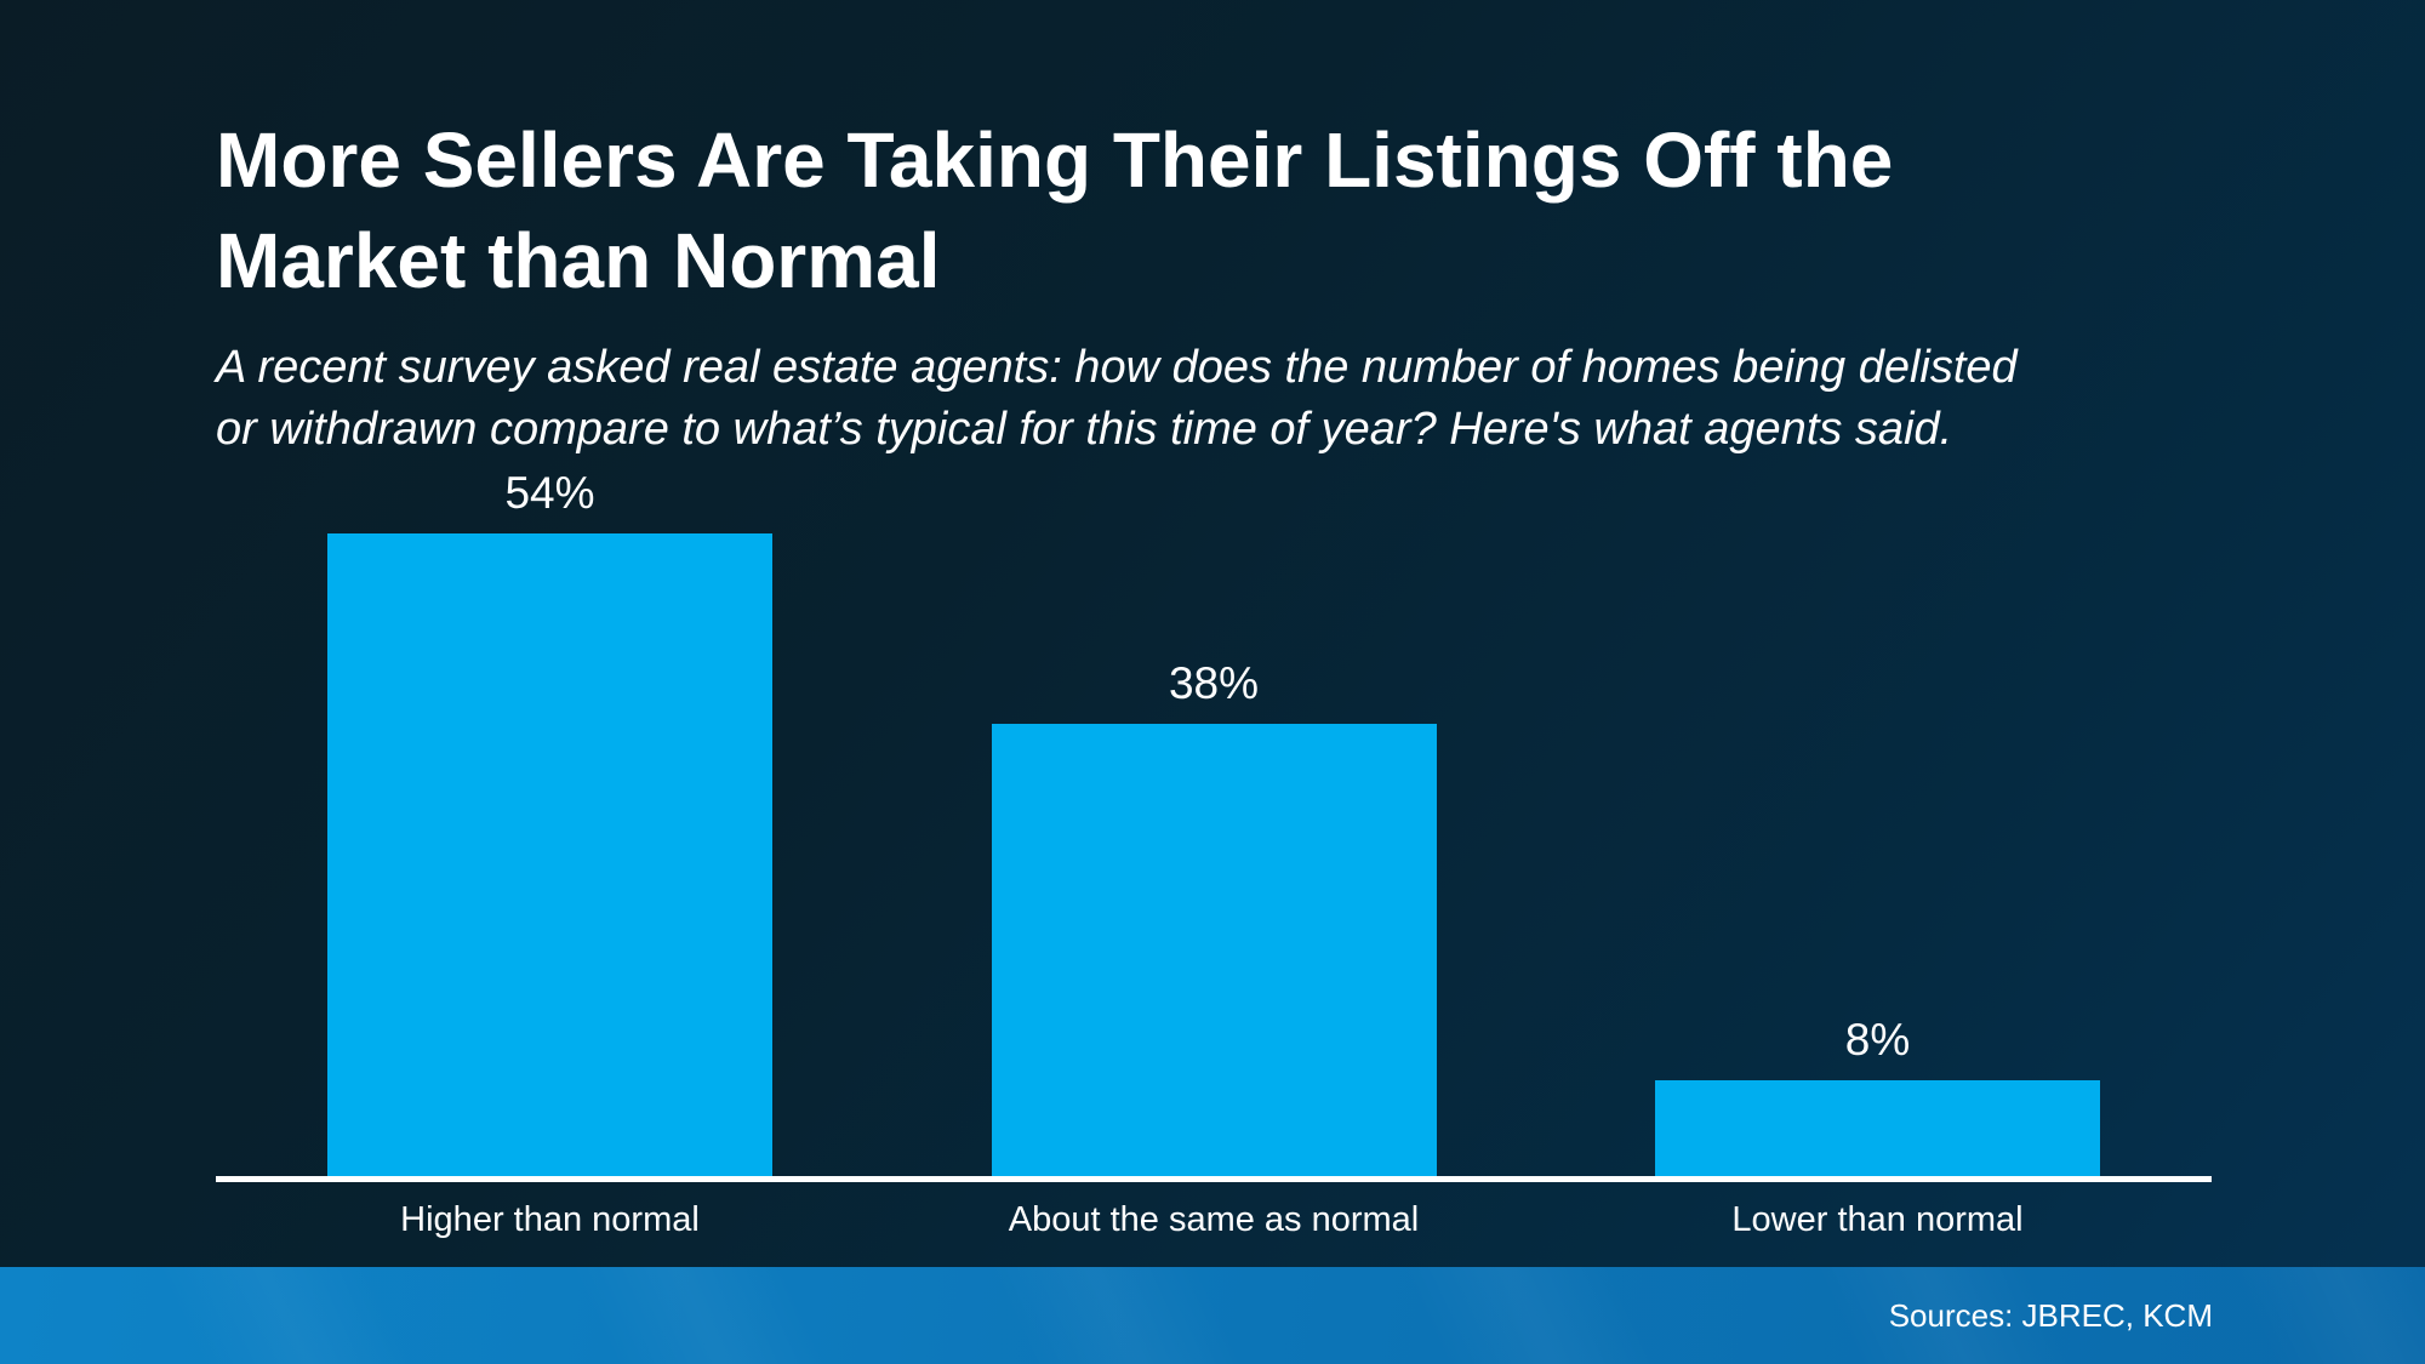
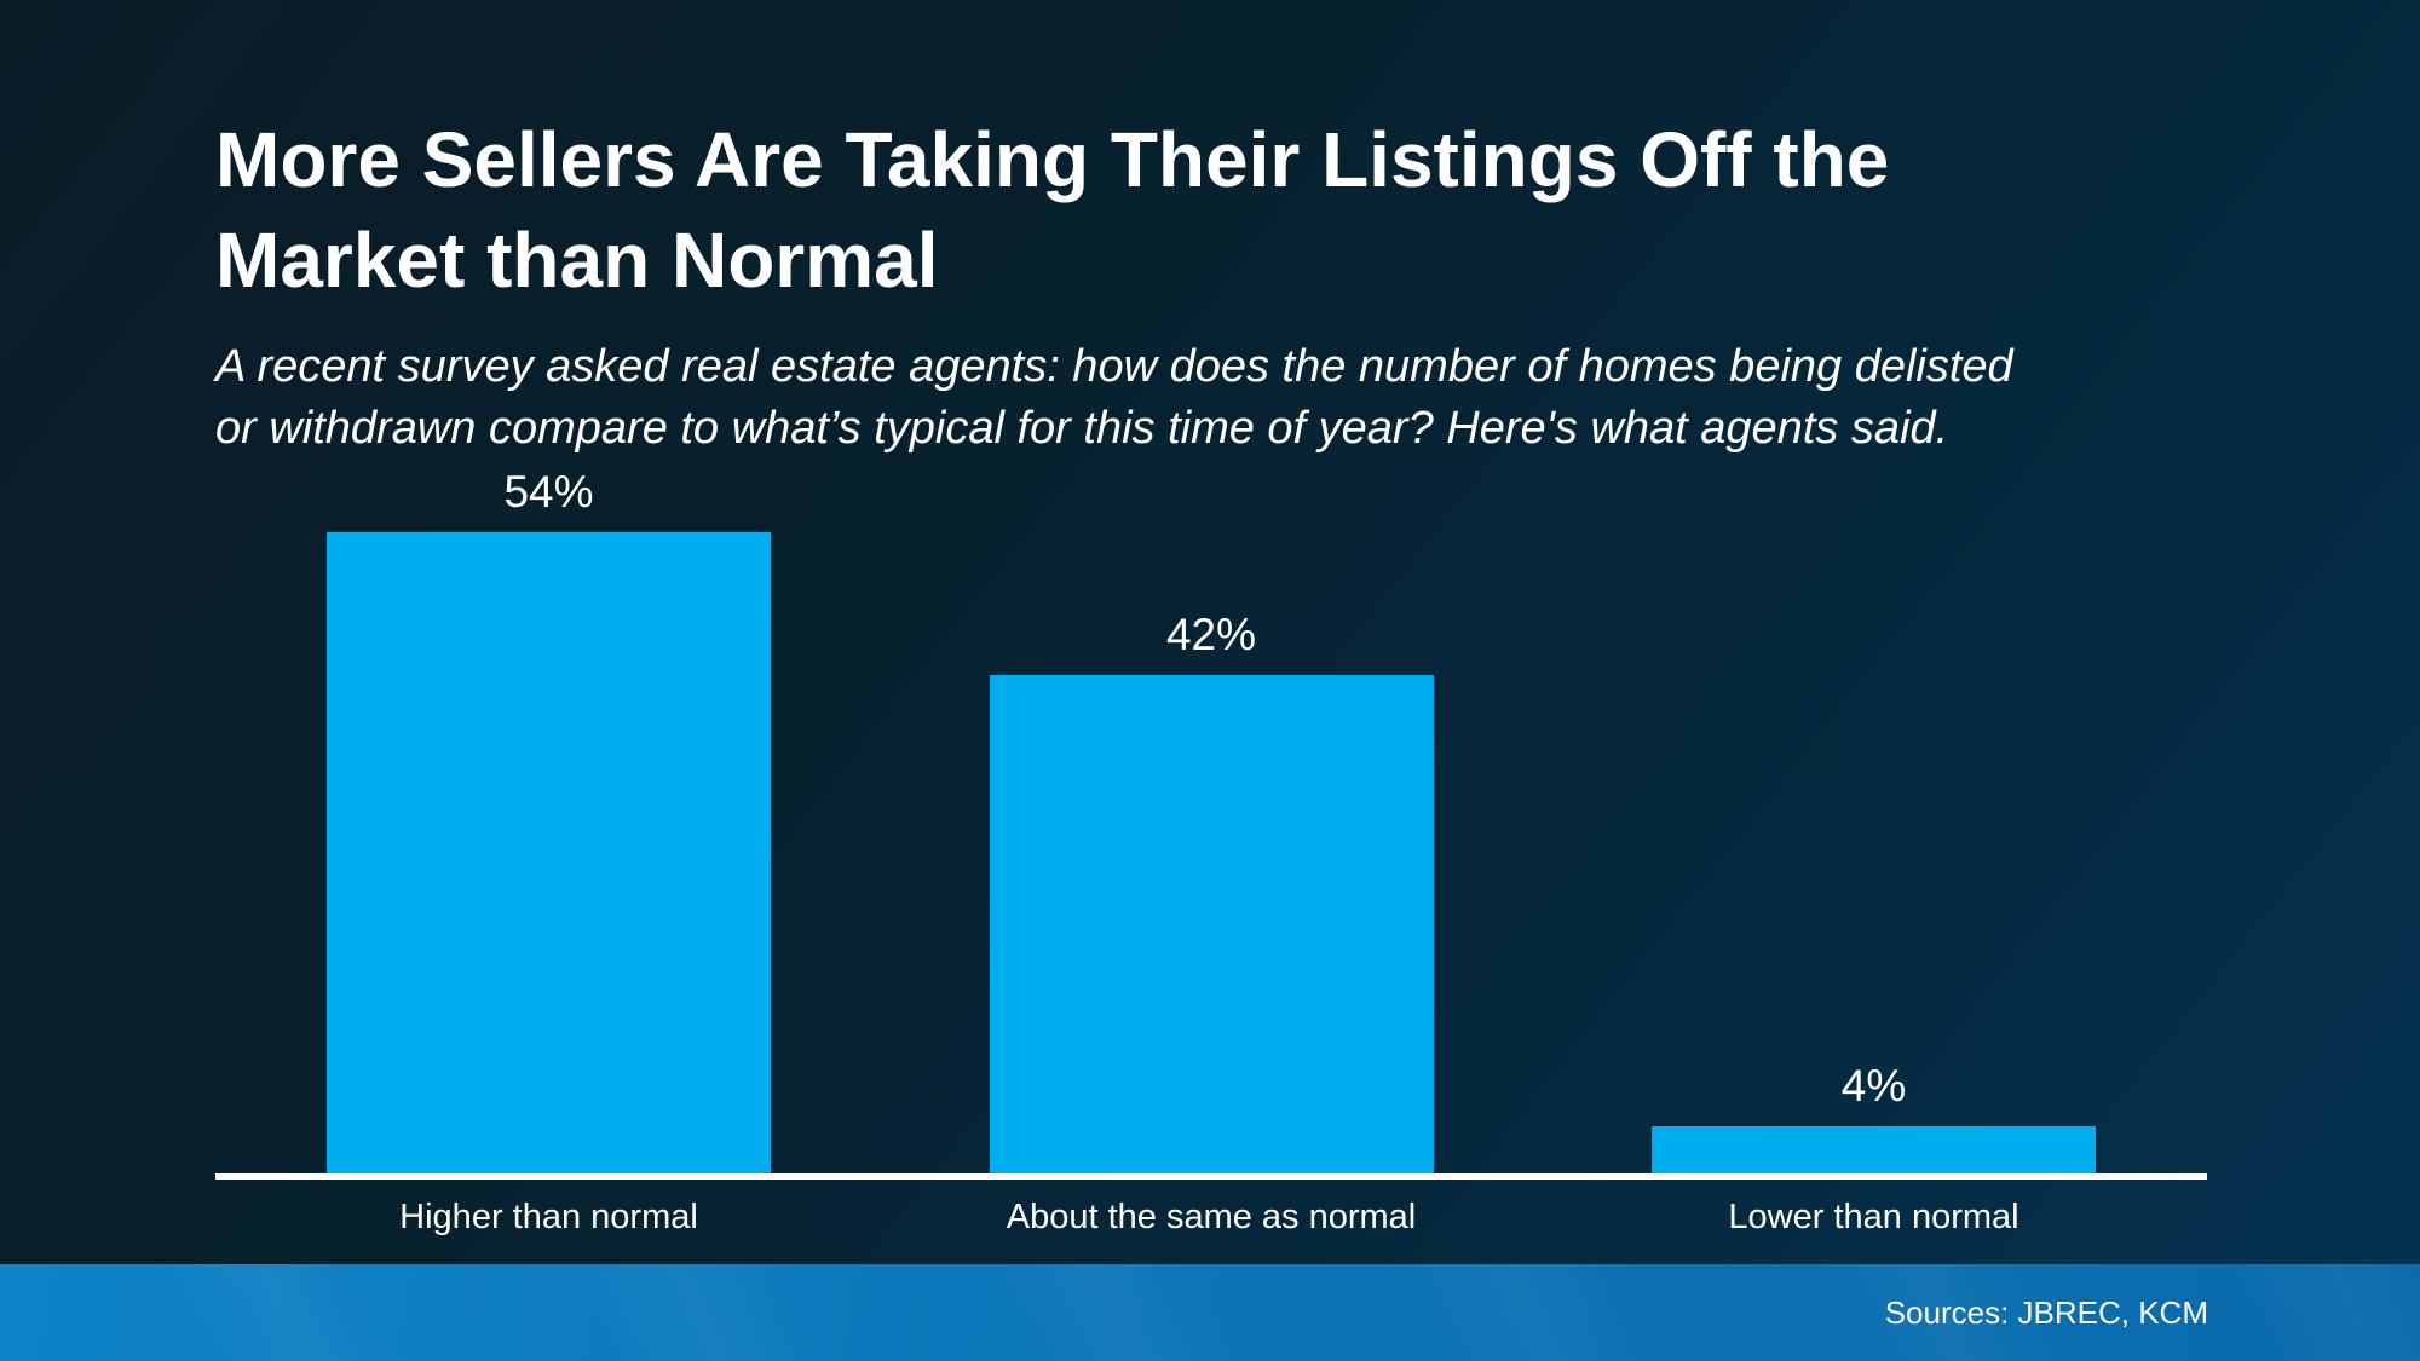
About the same as normal: 38% -> 42%
Lower than normal: 8% -> 4%
